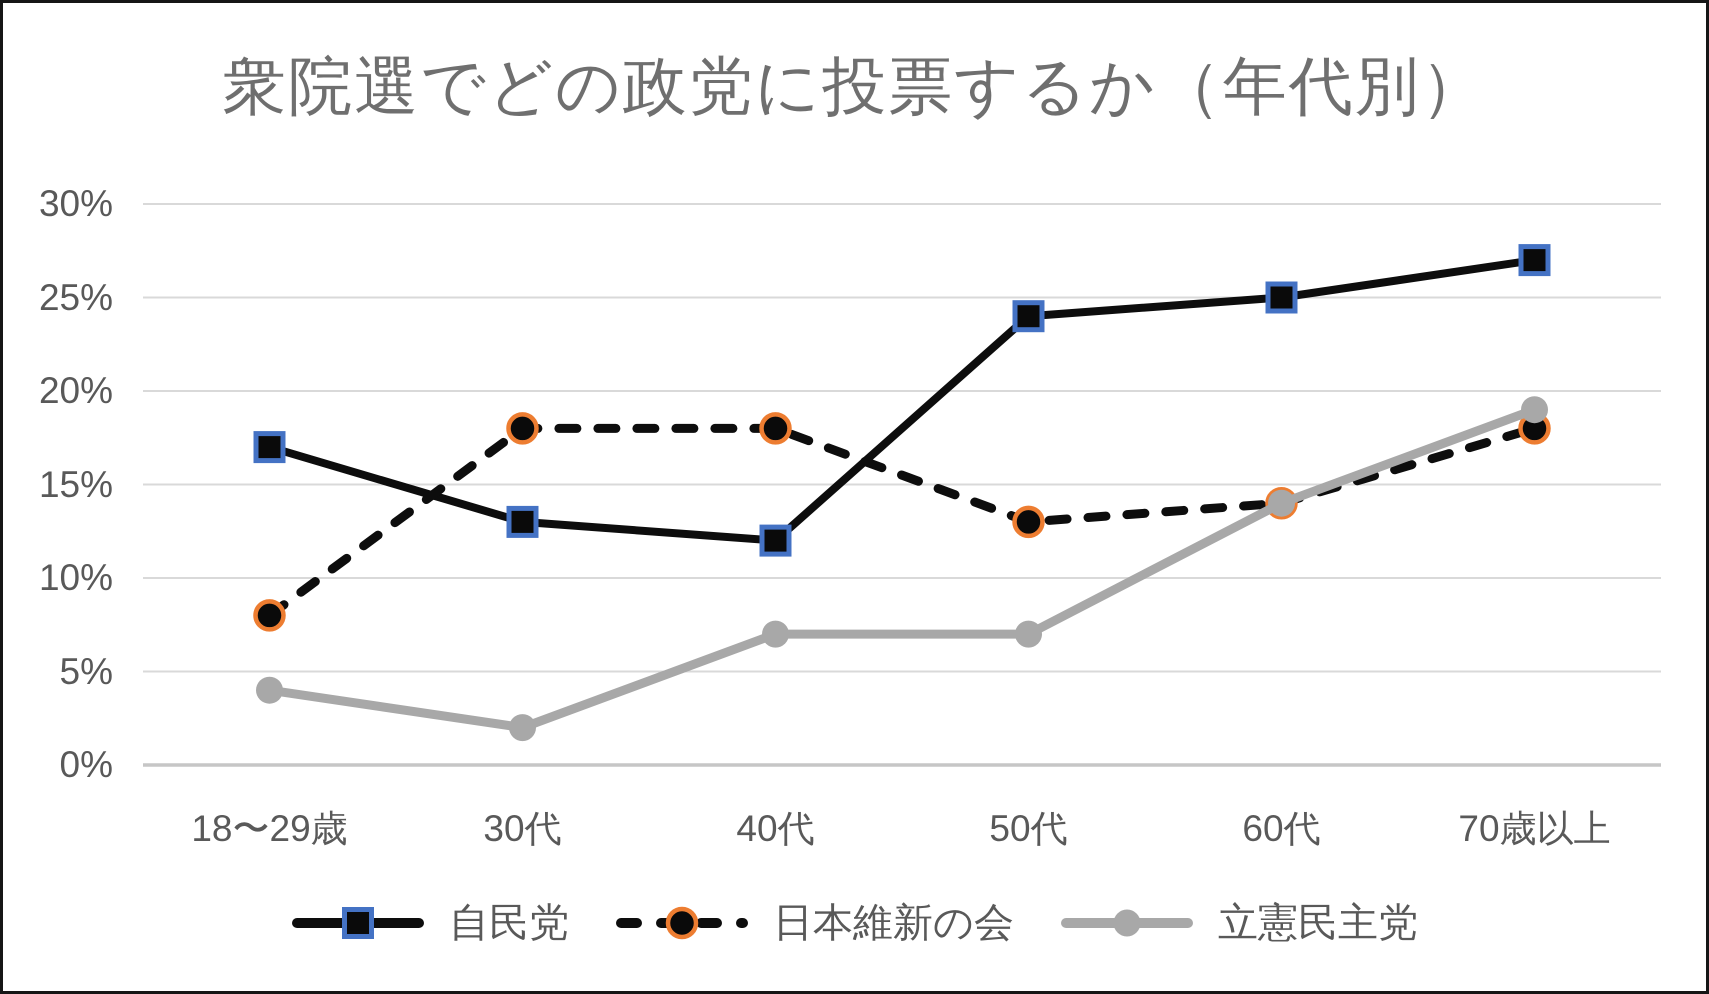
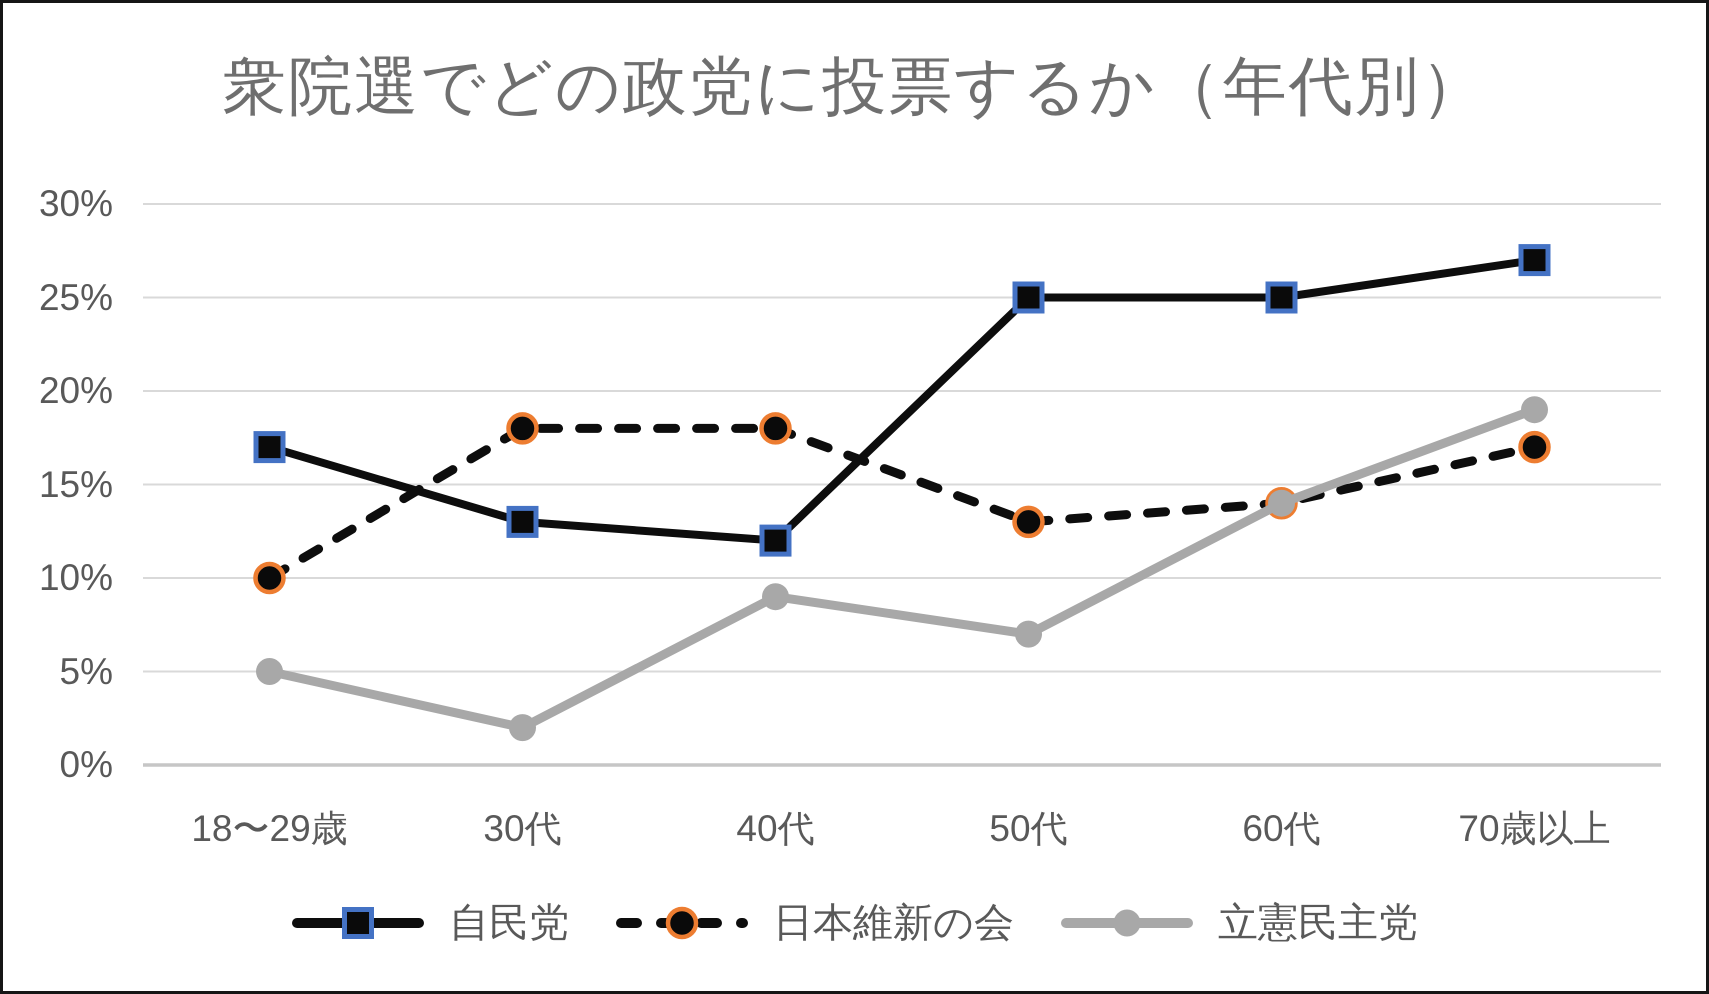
日本維新の会/18〜29歳: 8% -> 10%
立憲民主党/18〜29歳: 4% -> 5%
立憲民主党/40代: 7% -> 9%
自民党/50代: 24% -> 25%
日本維新の会/70歳以上: 18% -> 17%
